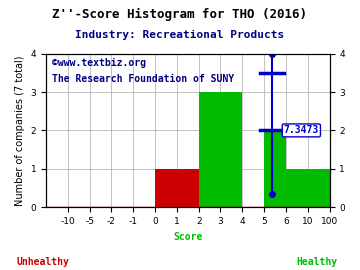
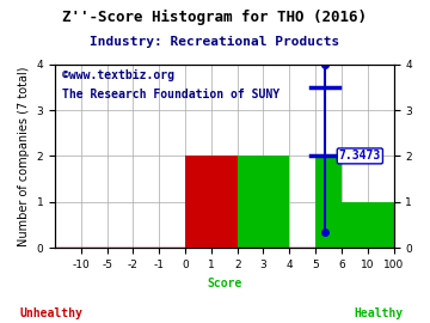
1: 1 -> 2
3: 3 -> 2
